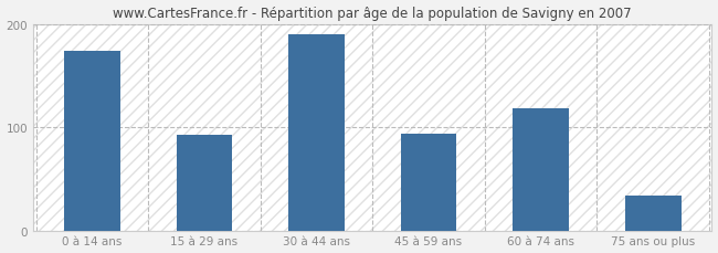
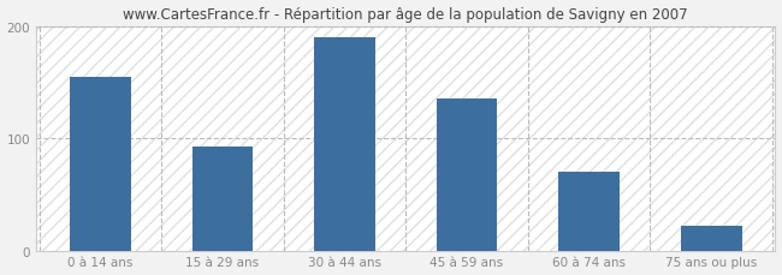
0 à 14 ans: 174 -> 155
45 à 59 ans: 94 -> 135
60 à 74 ans: 118 -> 70
75 ans ou plus: 34 -> 22
